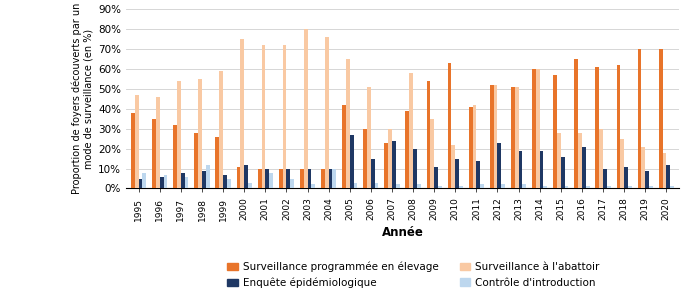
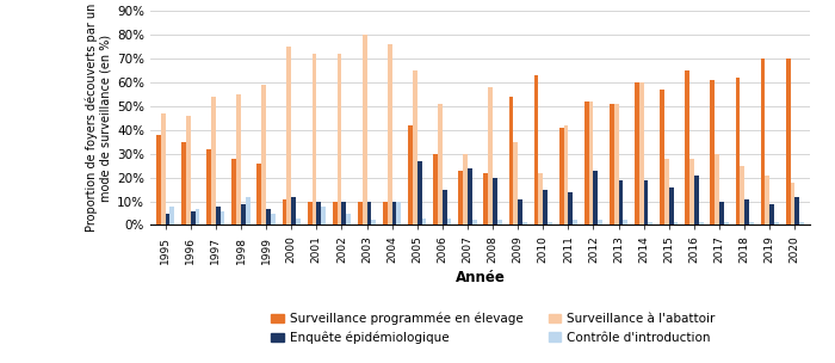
Surveillance programmée en élevage/2008: 39% -> 22%
